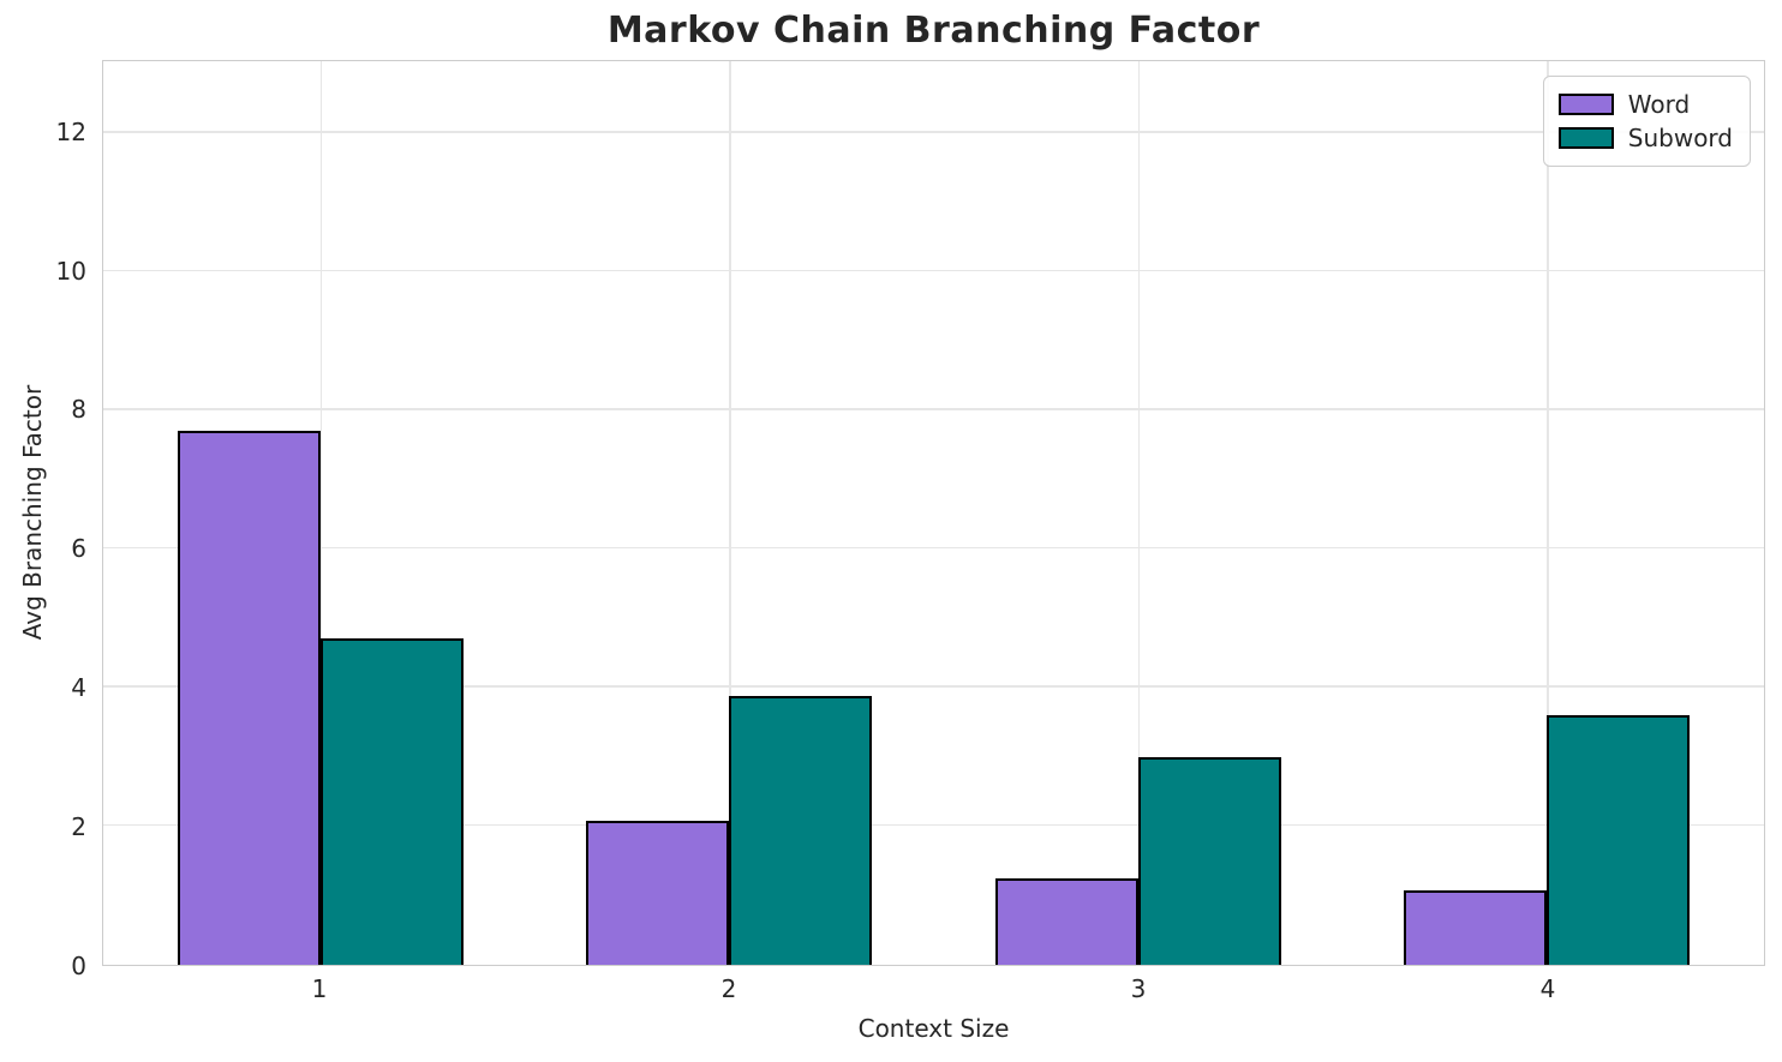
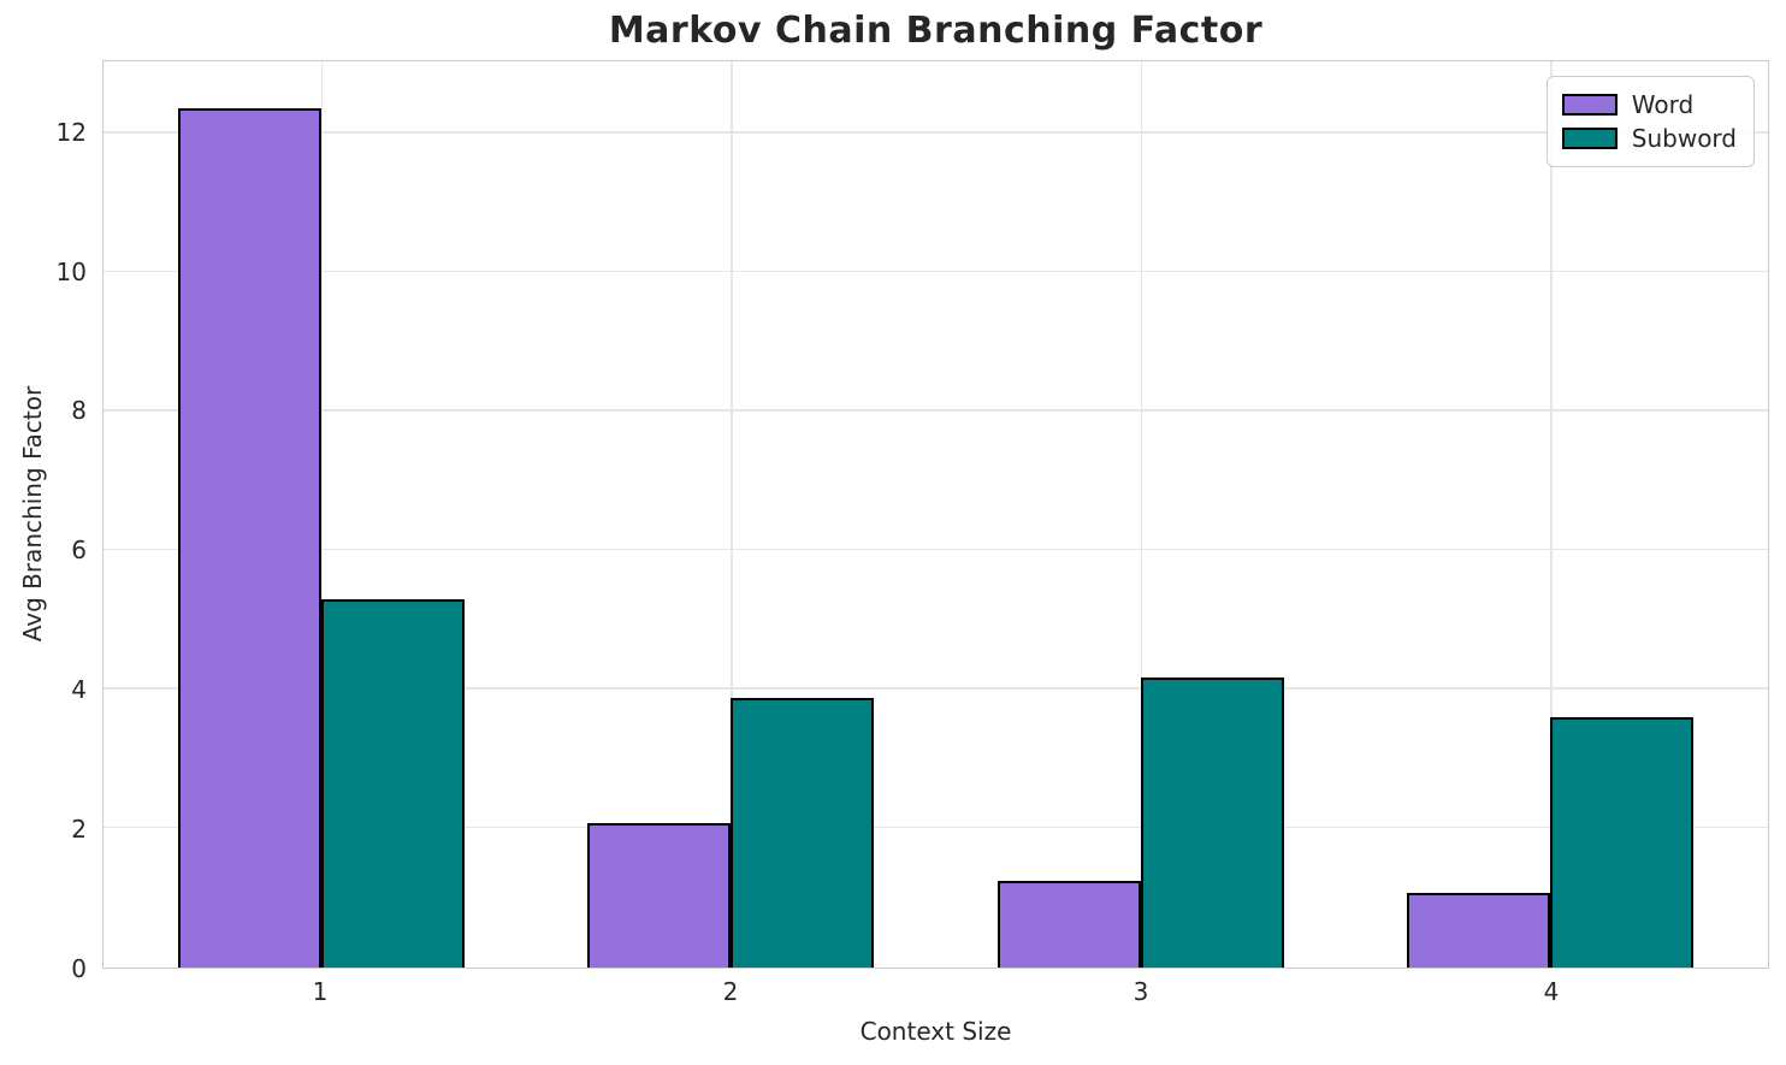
Word/1: 7.7 -> 12.3
Subword/1: 4.7 -> 5.3
Subword/3: 3.0 -> 4.2
